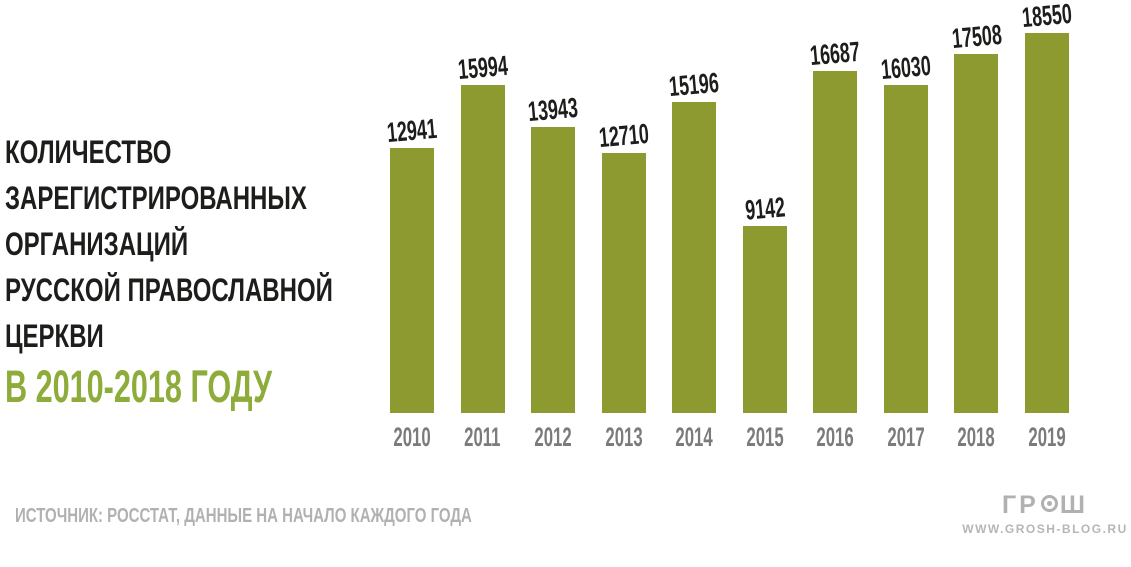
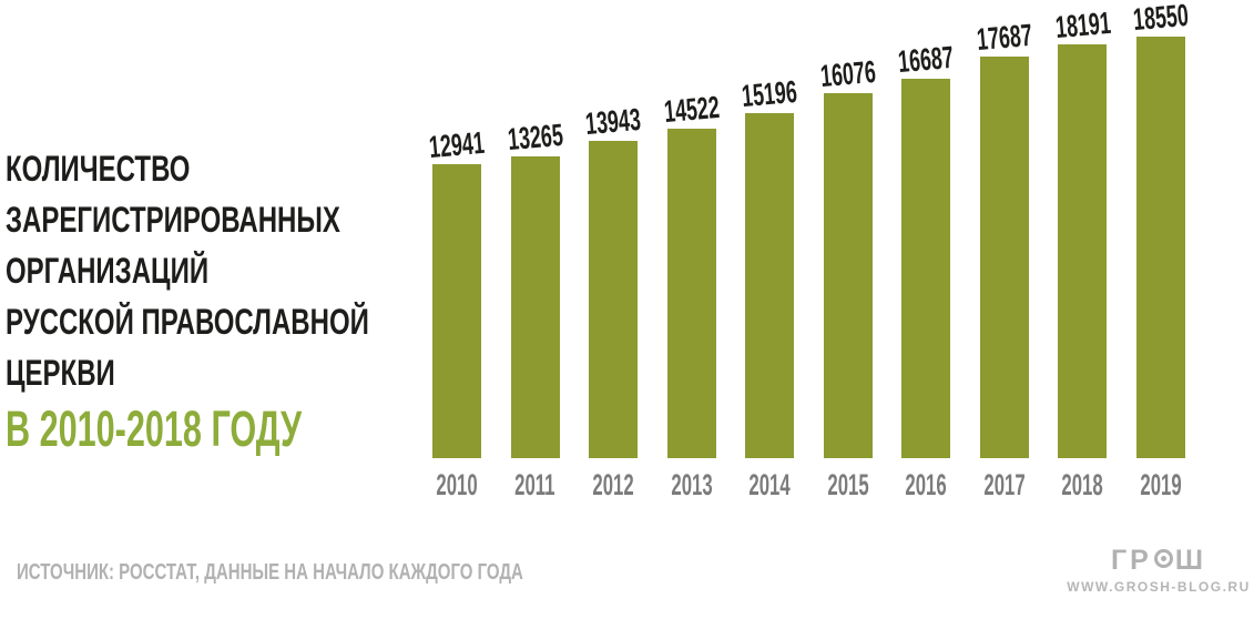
2011: 15994 -> 13265
2013: 12710 -> 14522
2015: 9142 -> 16076
2017: 16030 -> 17687
2018: 17508 -> 18191
